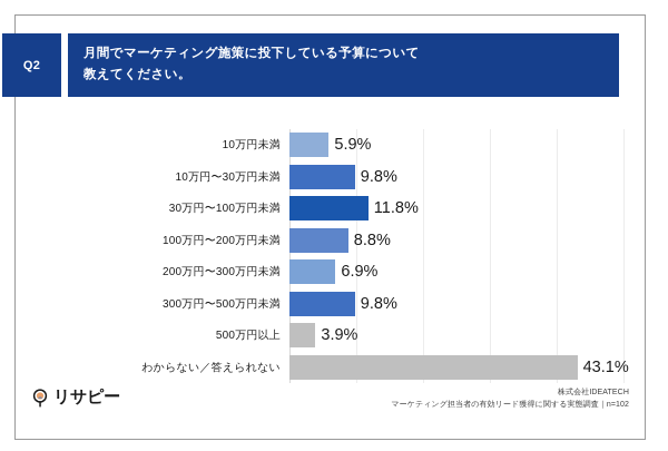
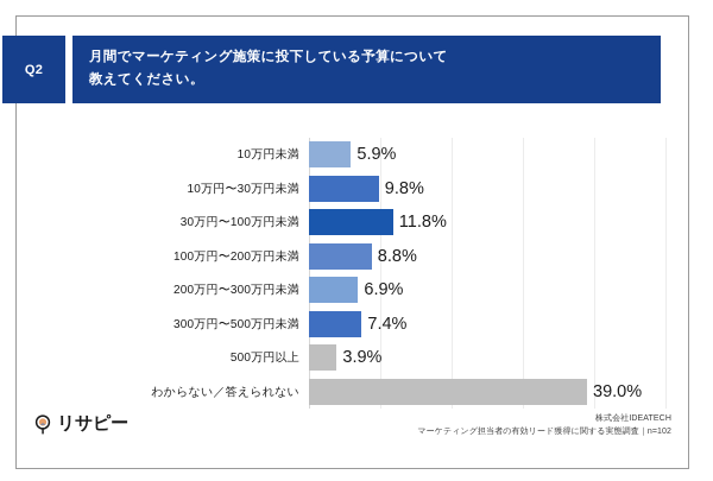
300万円〜500万円未満: 9.8% -> 7.4%
わからない／答えられない: 43.1% -> 39.0%
